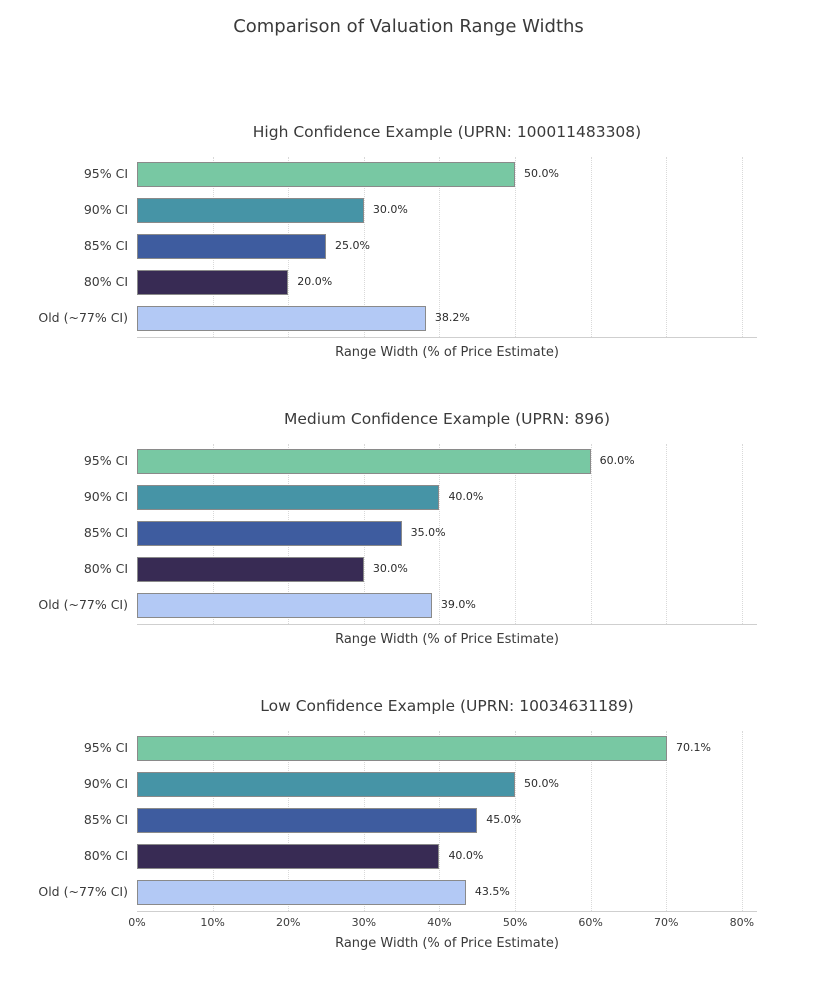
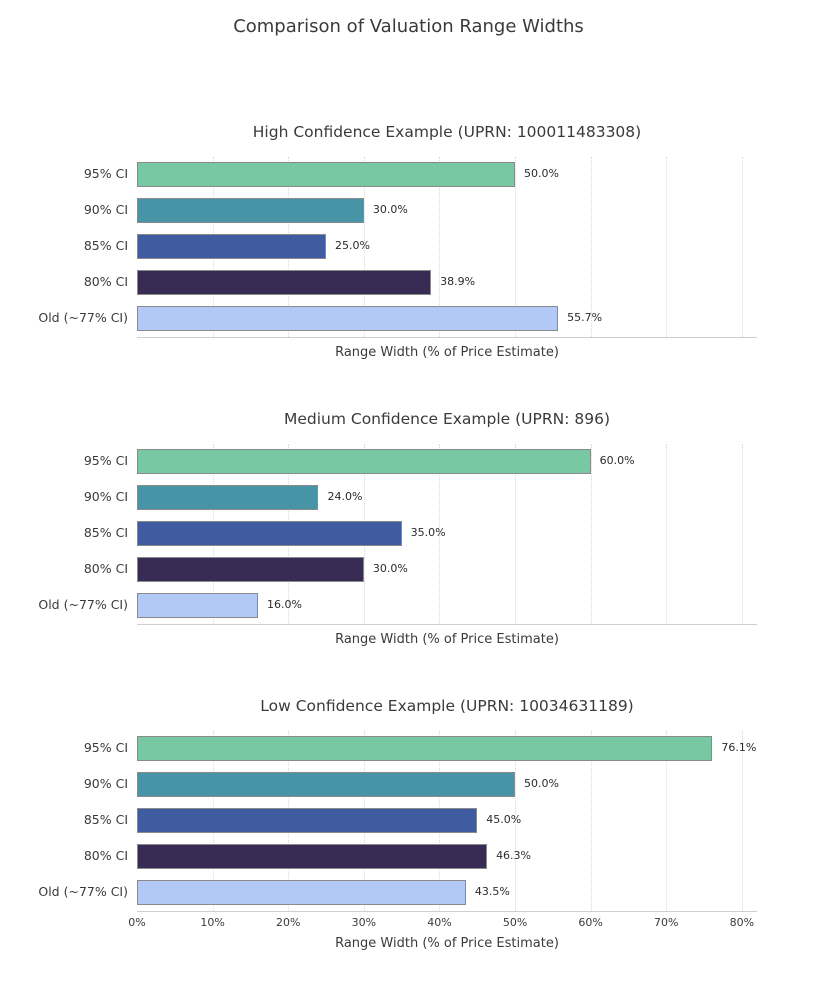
High Confidence Example (UPRN: 100011483308)/80% CI: 20.0% -> 38.9%
High Confidence Example (UPRN: 100011483308)/Old (~77% CI): 38.2% -> 55.7%
Medium Confidence Example (UPRN: 896)/90% CI: 40.0% -> 24.0%
Medium Confidence Example (UPRN: 896)/Old (~77% CI): 39.0% -> 16.0%
Low Confidence Example (UPRN: 10034631189)/95% CI: 70.1% -> 76.1%
Low Confidence Example (UPRN: 10034631189)/80% CI: 40.0% -> 46.3%
